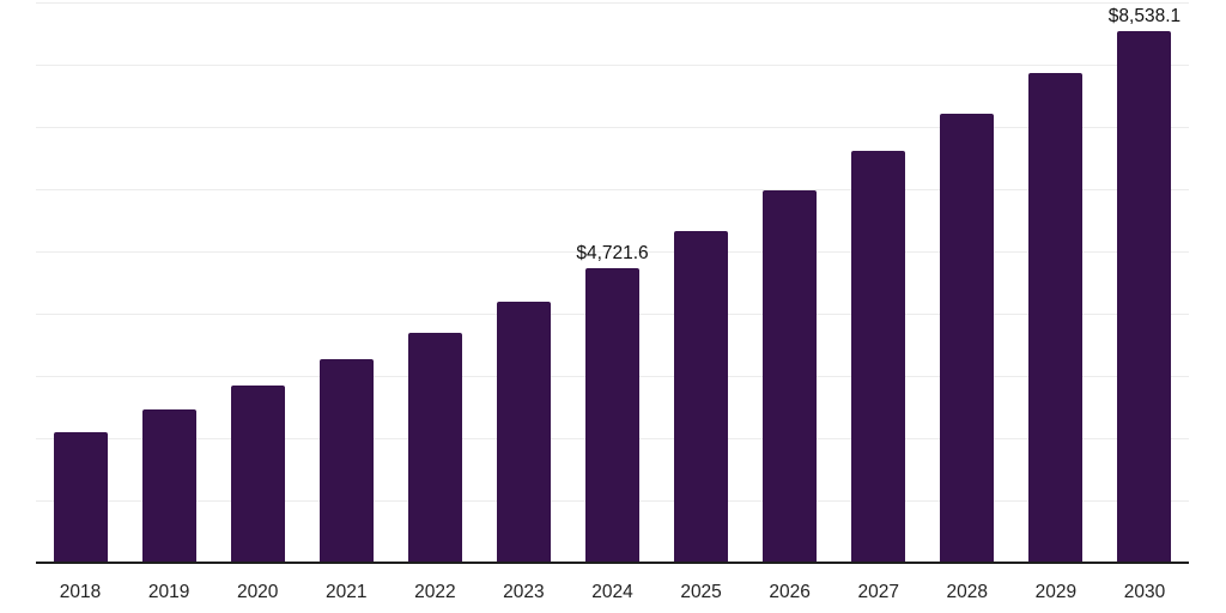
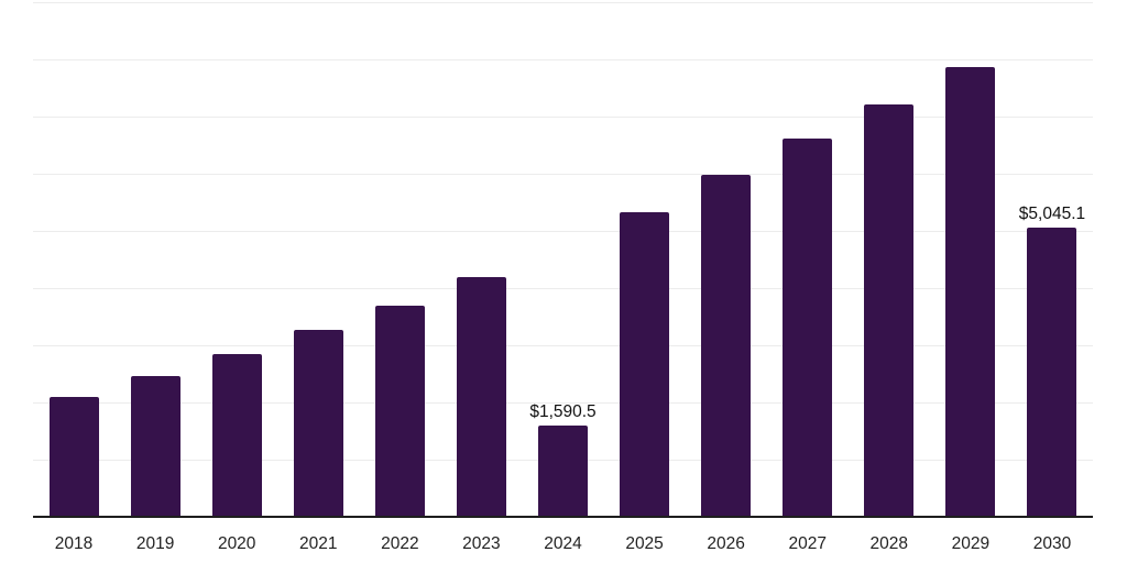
2024: $4,721.6 -> $1,590.5
2030: $8,538.1 -> $5,045.1
